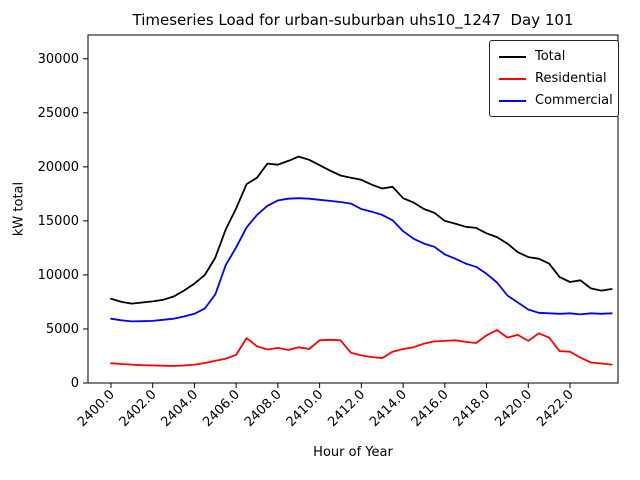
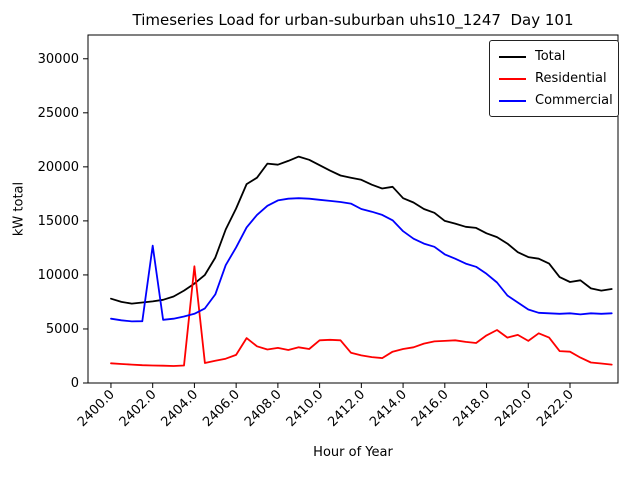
Commercial/2402.0: 5800 -> 12700
Residential/2404.0: 1700 -> 10800
